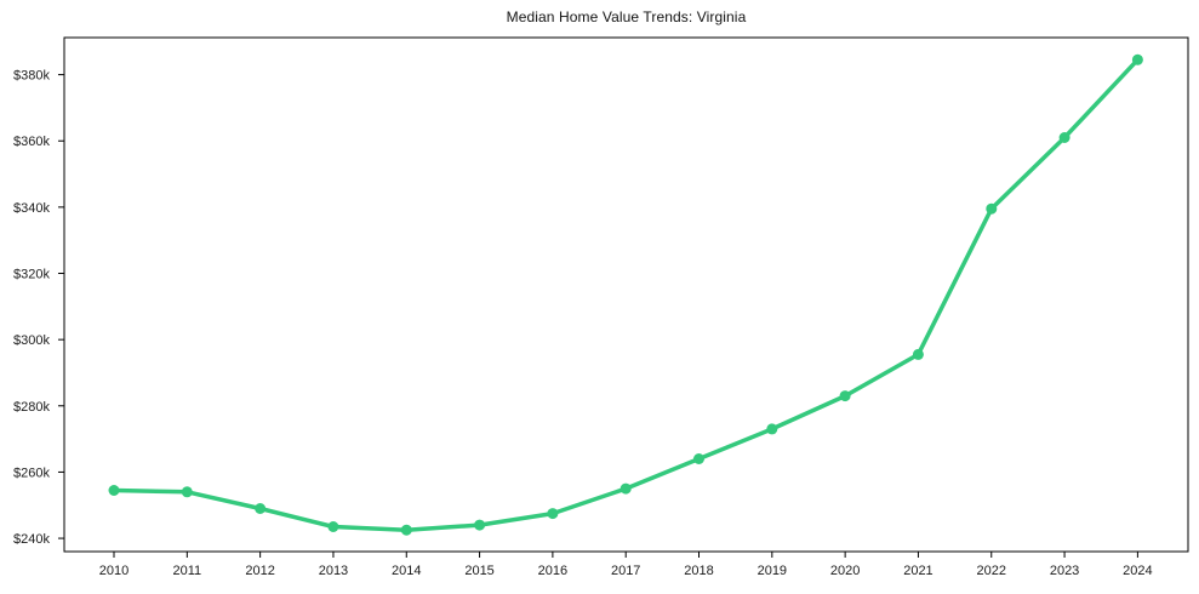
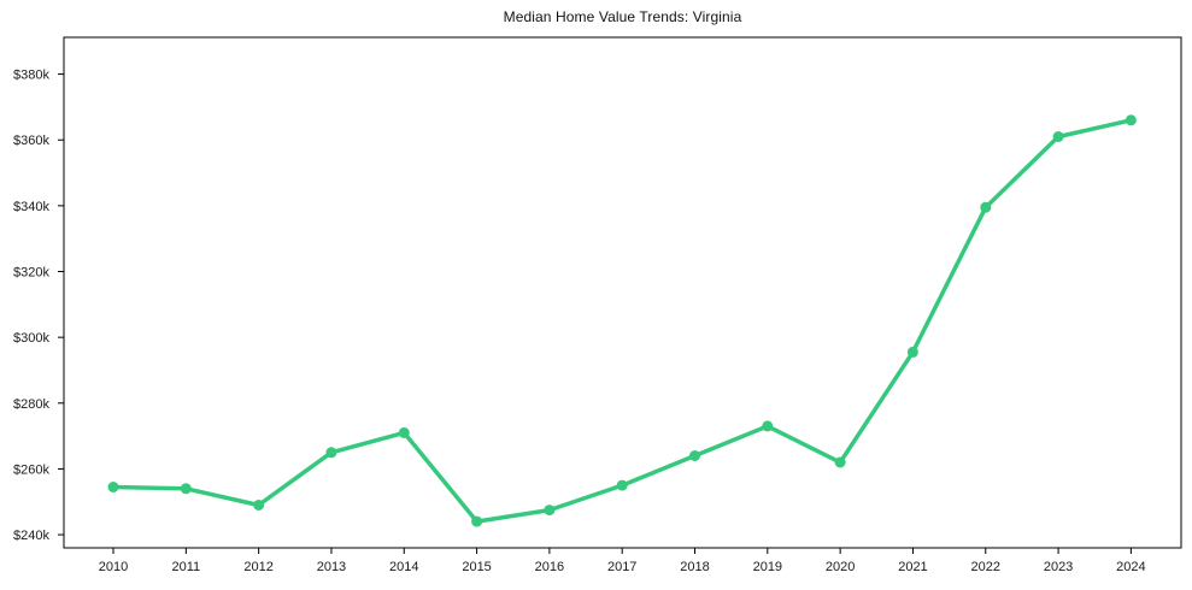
2013: $244k -> $265k
2014: $242k -> $271k
2020: $283k -> $262k
2024: $384k -> $366k
